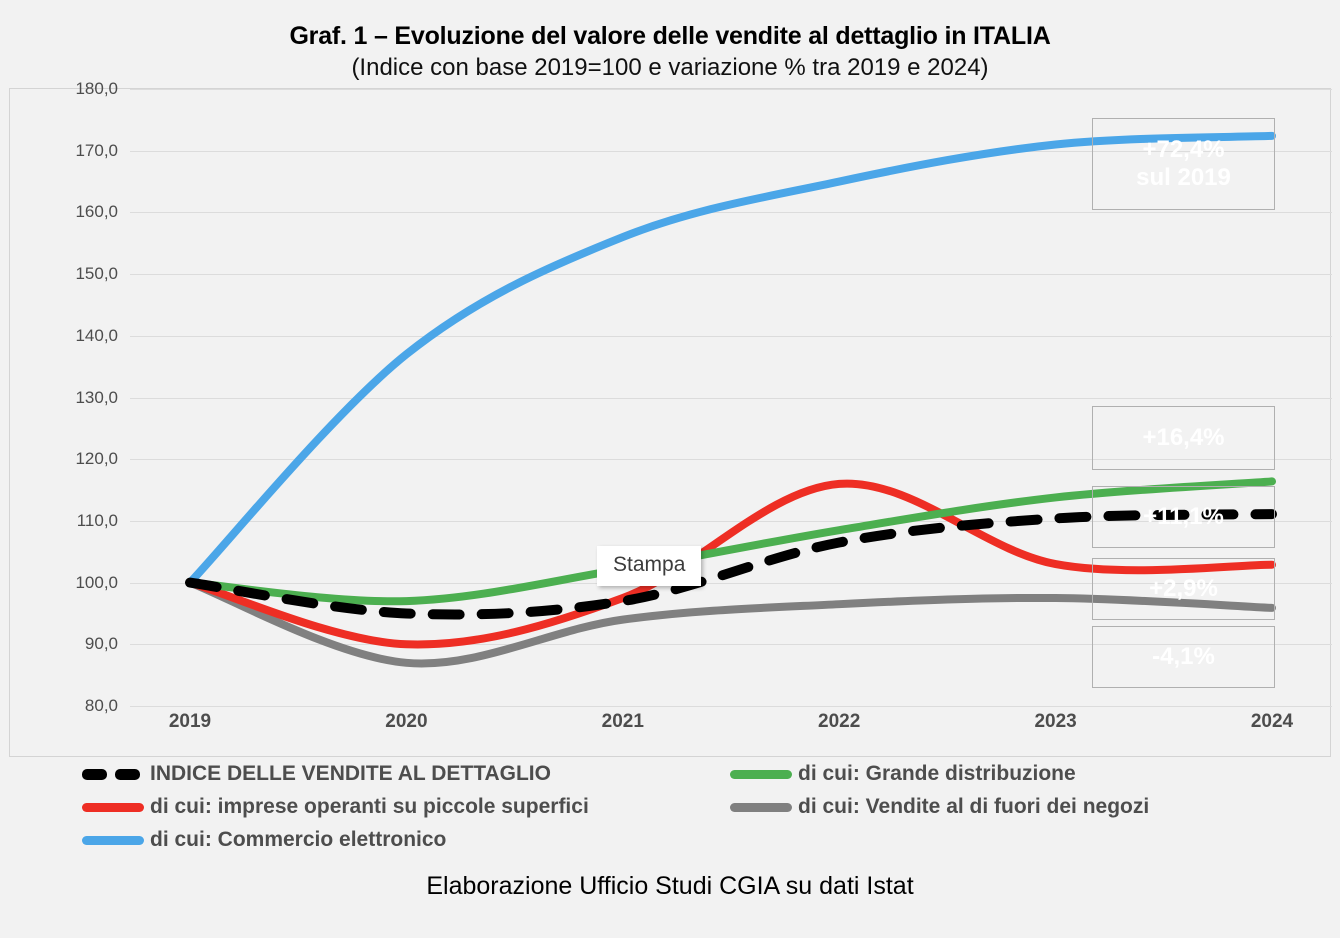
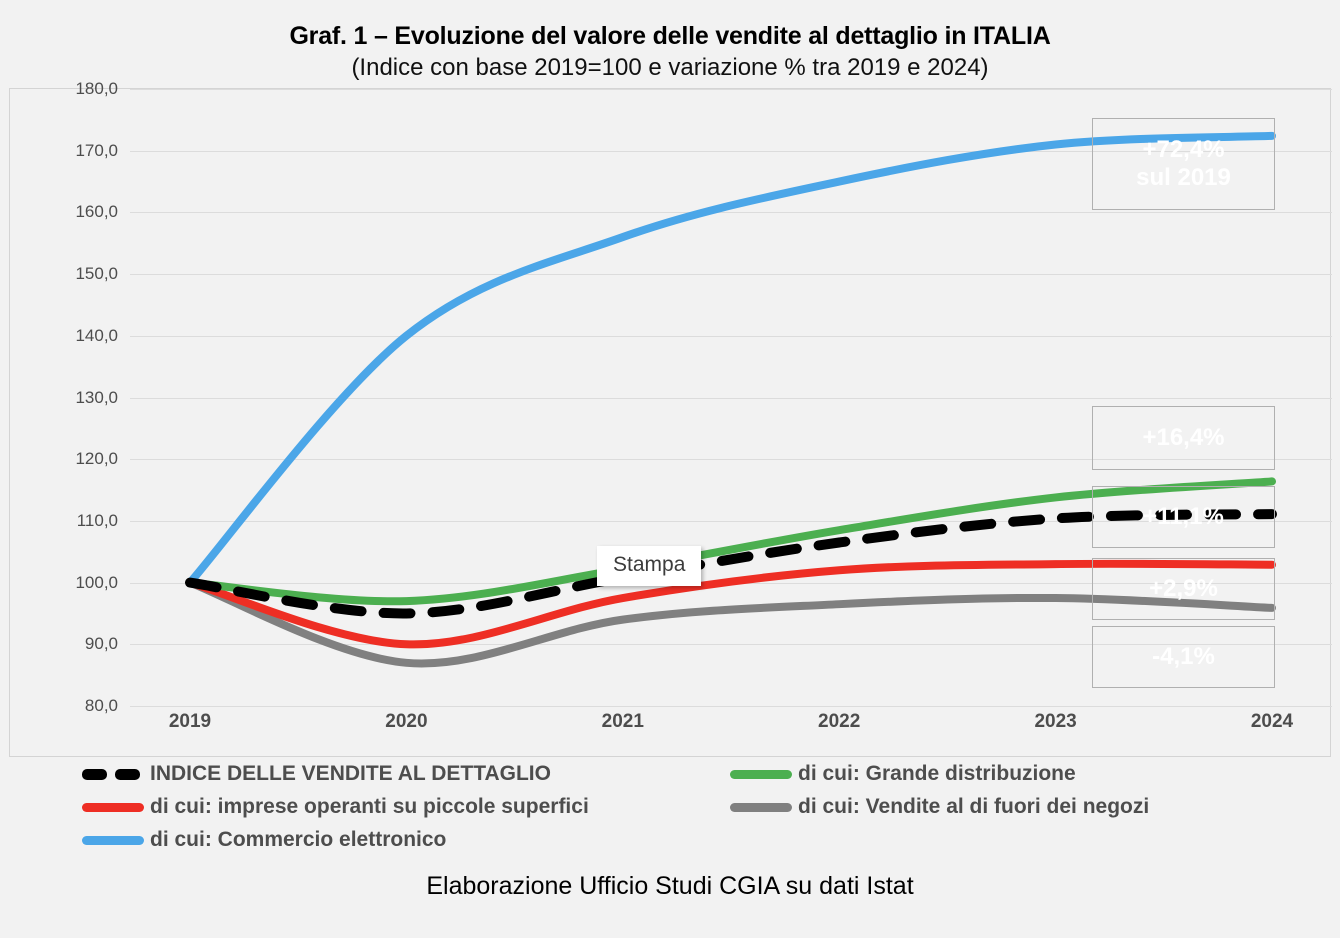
di cui: Commercio elettronico/2020: 137 -> 140
INDICE DELLE VENDITE AL DETTAGLIO/2021: 97 -> 101
di cui: imprese operanti su piccole superfici/2022: 116 -> 102
